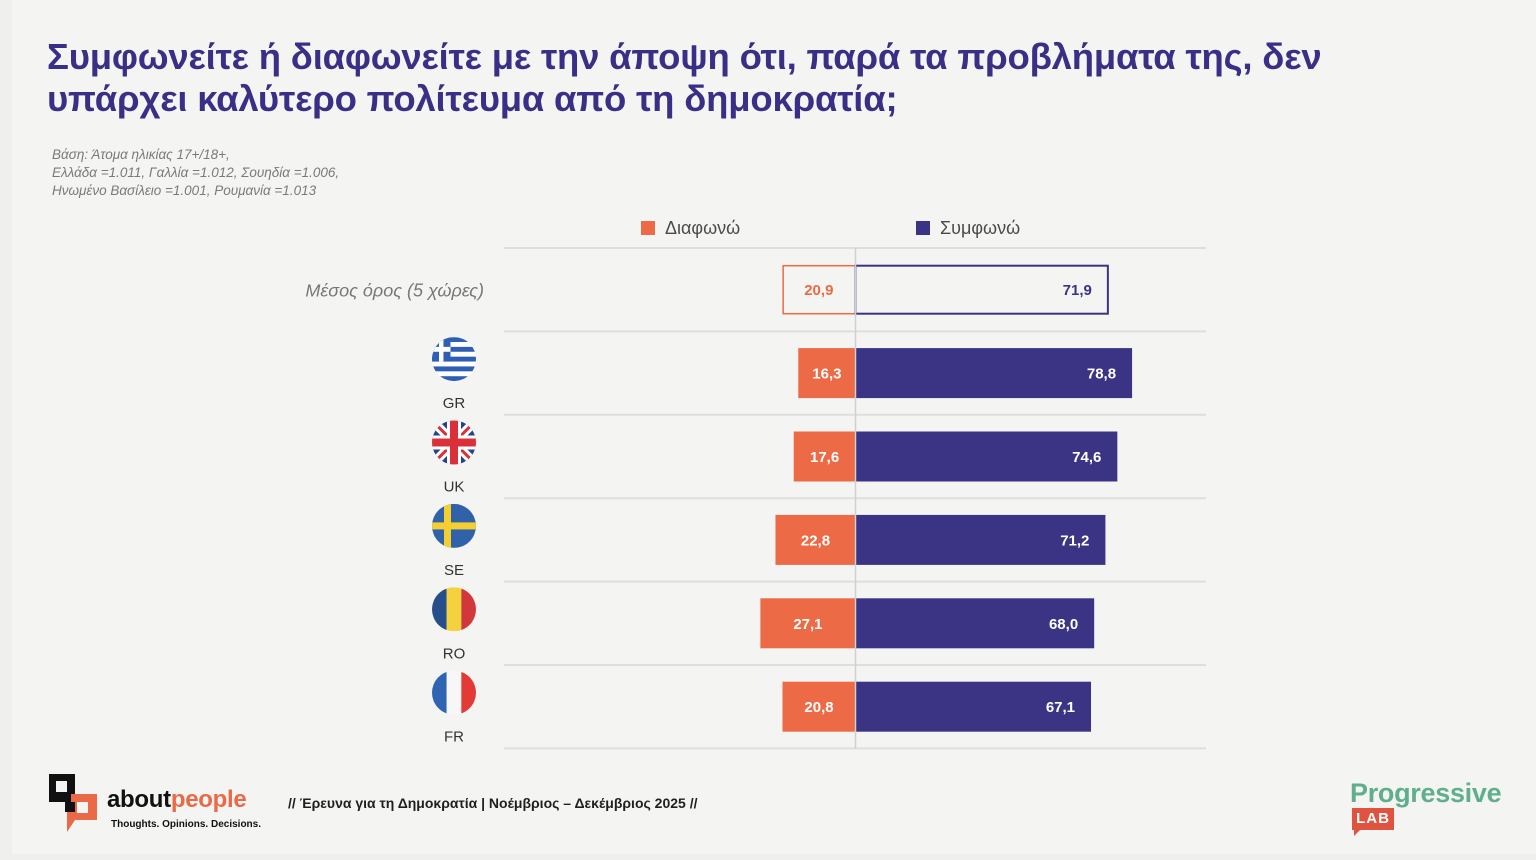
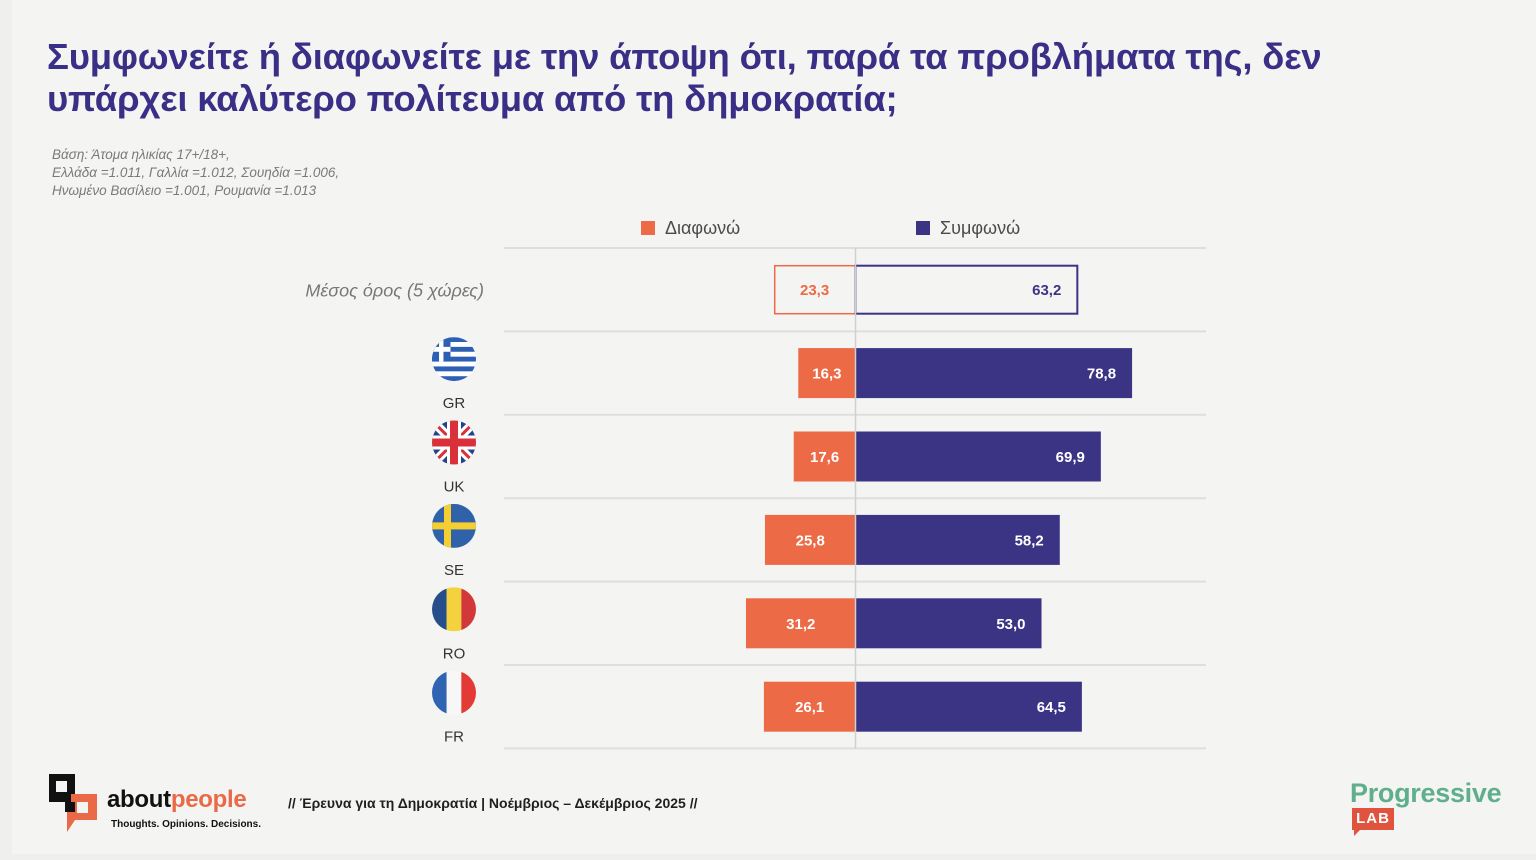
Διαφωνώ/Μέσος όρος (5 χώρες): 20,9 -> 23,3
Συμφωνώ/Μέσος όρος (5 χώρες): 71,9 -> 63,2
Συμφωνώ/UK: 74,6 -> 69,9
Διαφωνώ/SE: 22,8 -> 25,8
Συμφωνώ/SE: 71,2 -> 58,2
Διαφωνώ/RO: 27,1 -> 31,2
Συμφωνώ/RO: 68,0 -> 53,0
Διαφωνώ/FR: 20,8 -> 26,1
Συμφωνώ/FR: 67,1 -> 64,5
